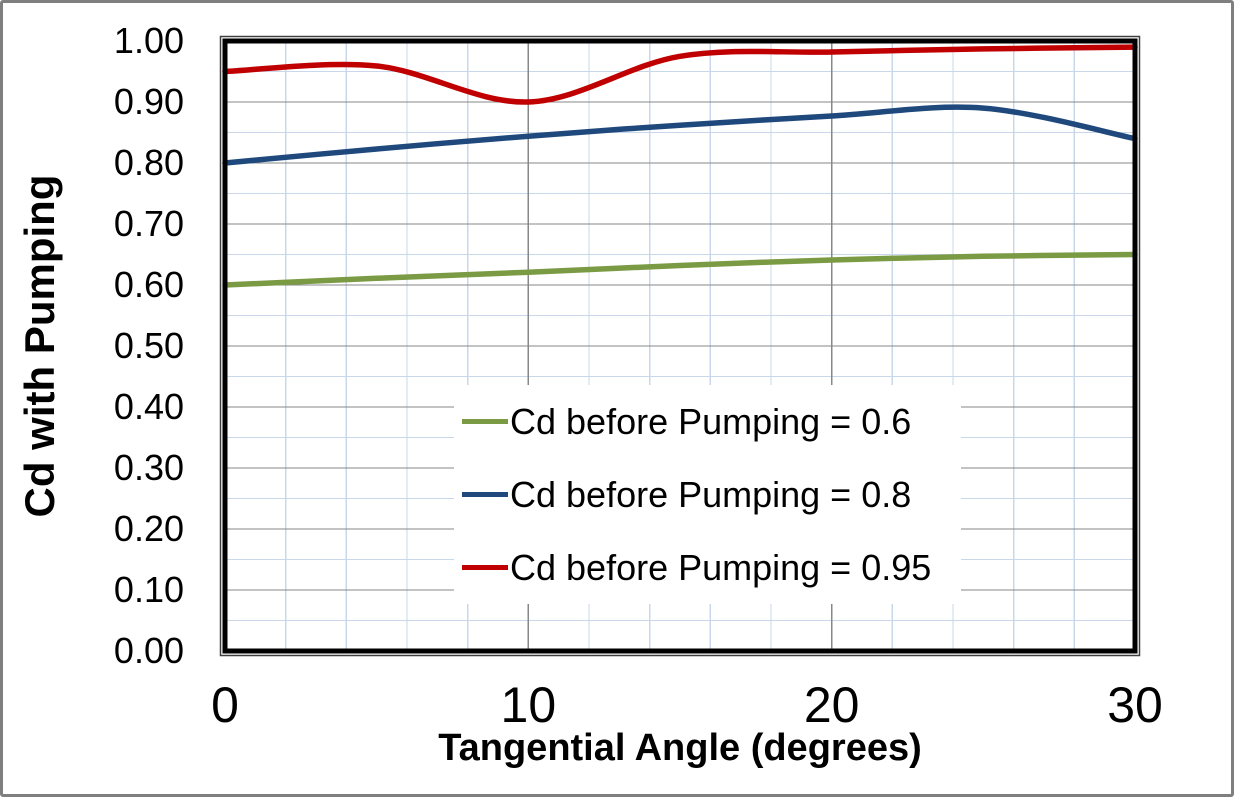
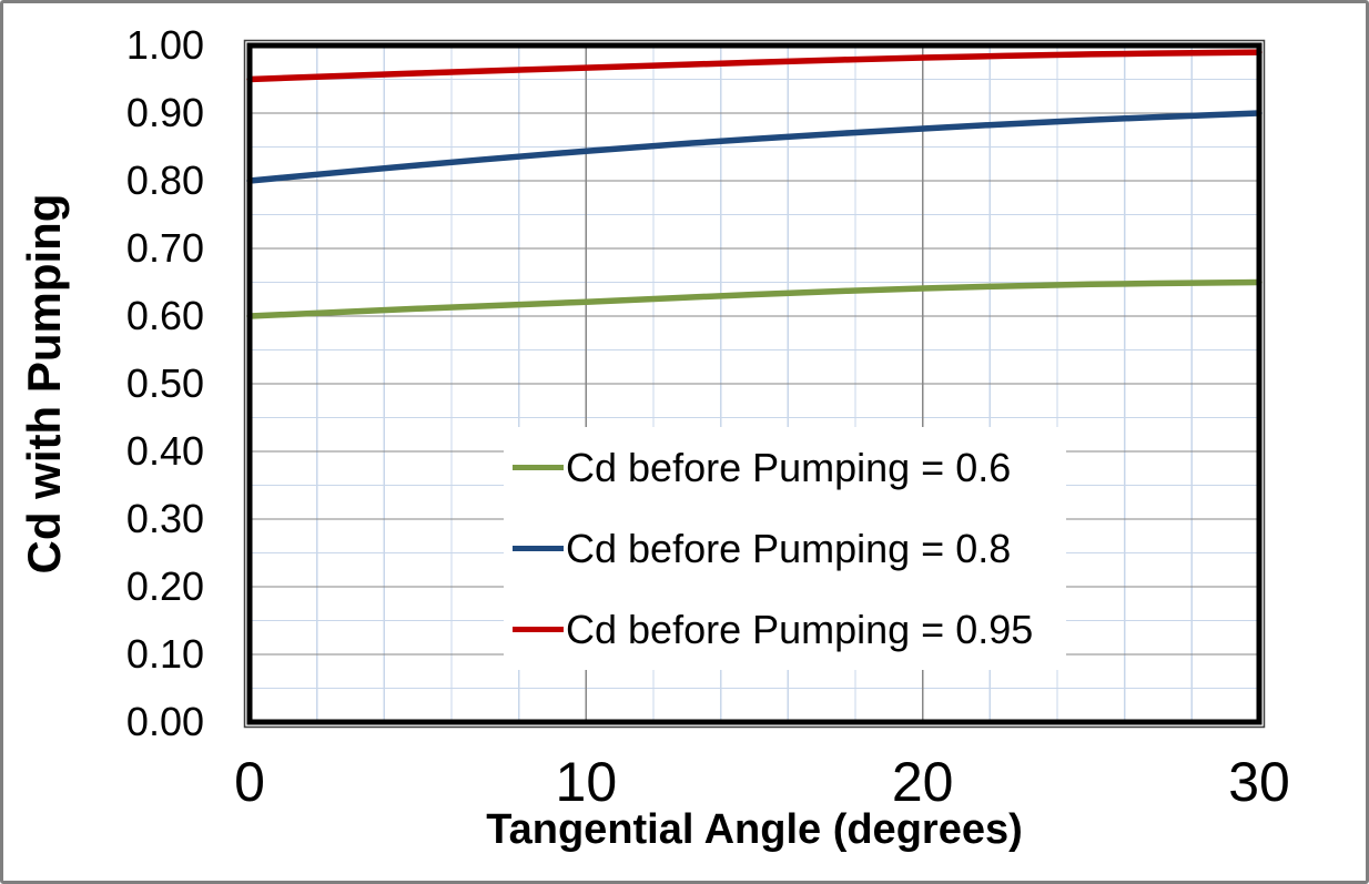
Cd before Pumping = 0.95/10: 0.90 -> 0.97
Cd before Pumping = 0.8/30: 0.84 -> 0.90
